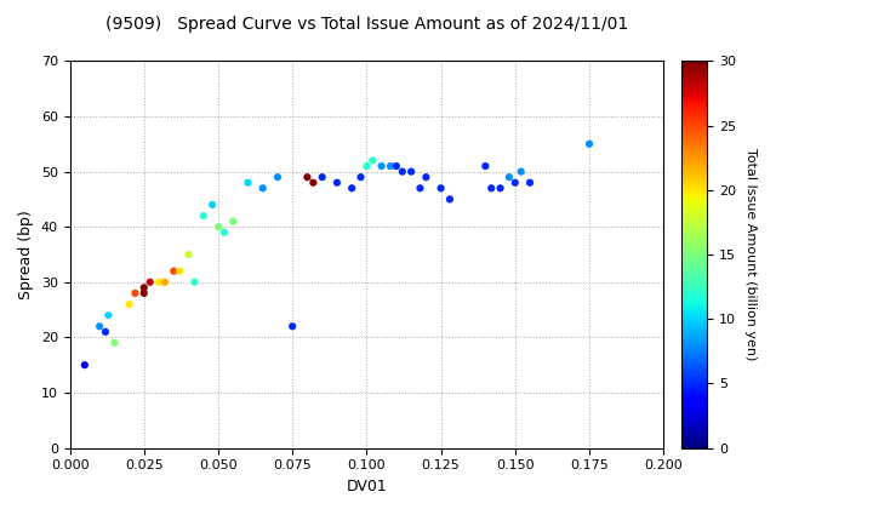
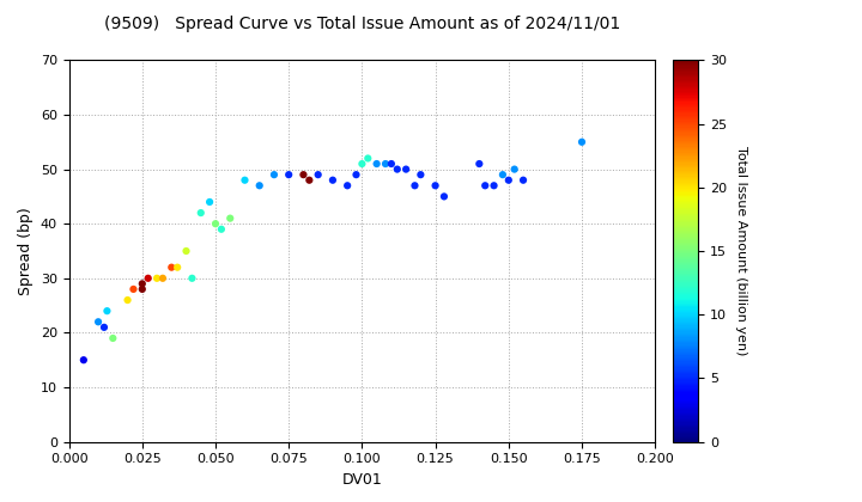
0.075: 22 -> 49
